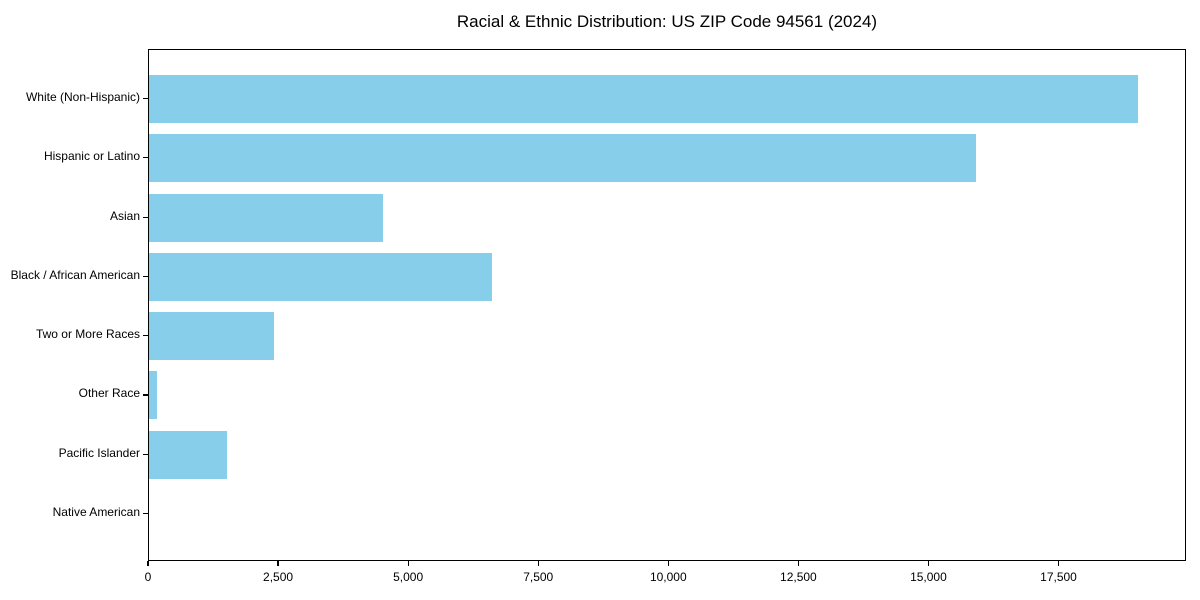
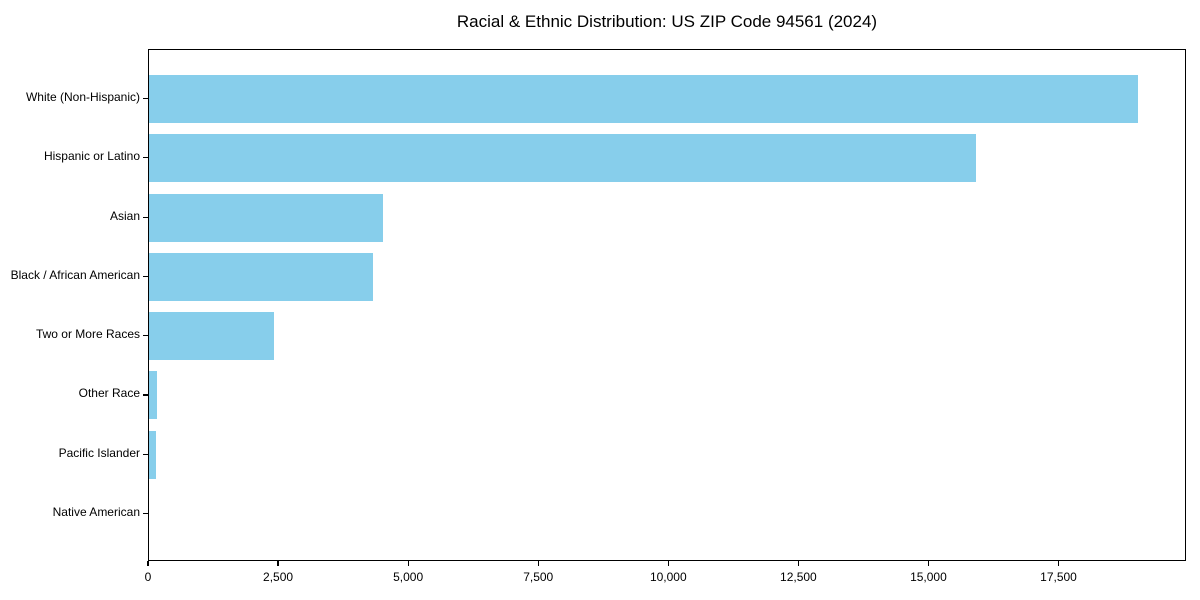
Black / African American: 6600 -> 4300
Pacific Islander: 1500 -> 100
